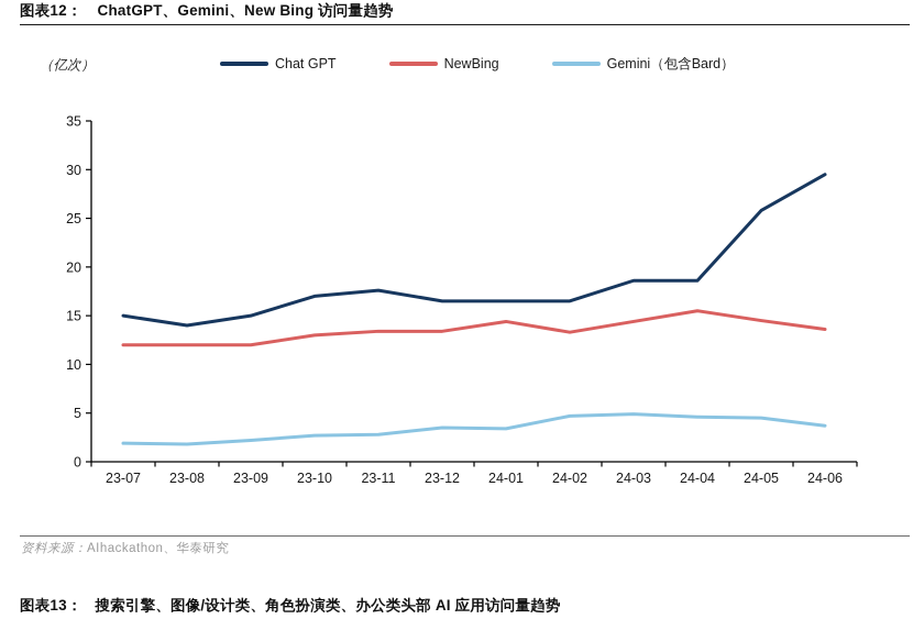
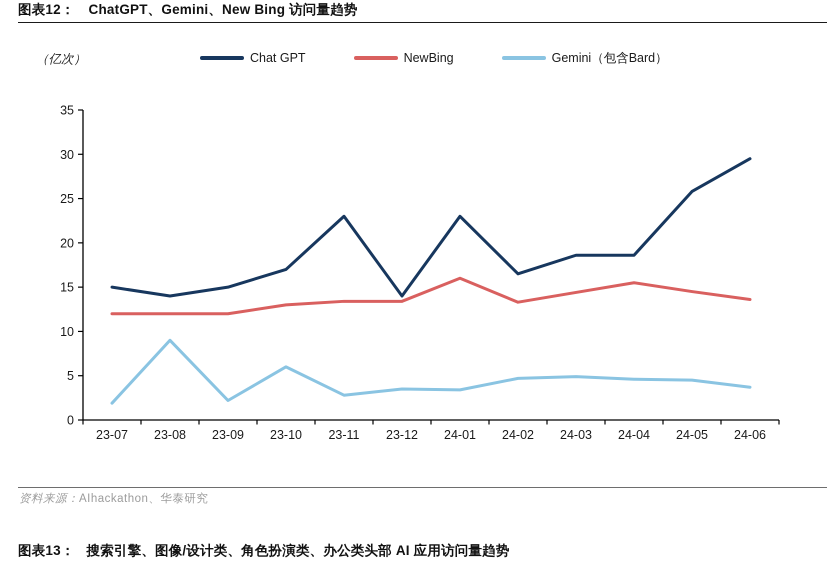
Gemini（包含Bard）/23-08: 2 -> 9
Gemini（包含Bard）/23-10: 3 -> 6
Chat GPT/23-11: 18 -> 23
Chat GPT/23-12: 16 -> 14
Chat GPT/24-01: 16 -> 23
NewBing/24-01: 14 -> 16
